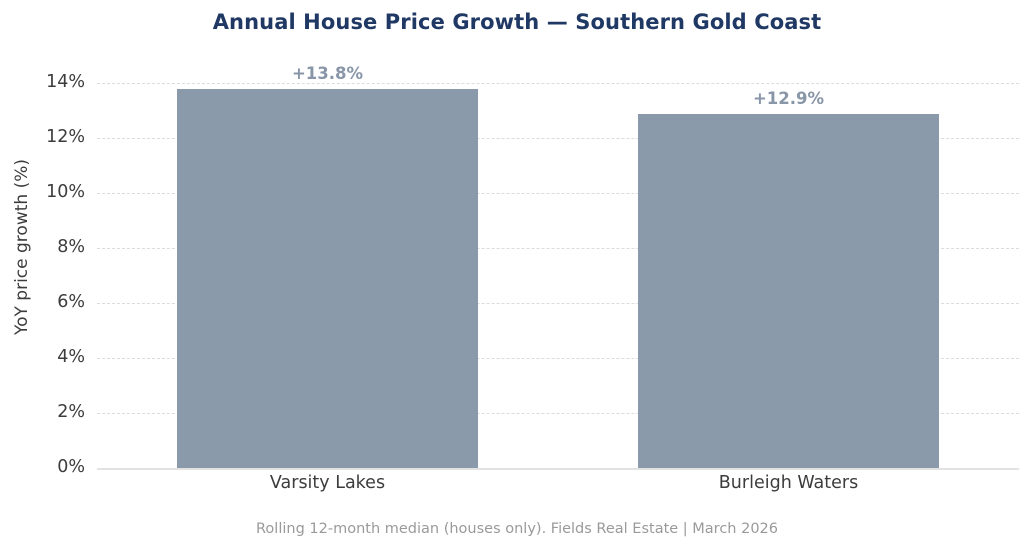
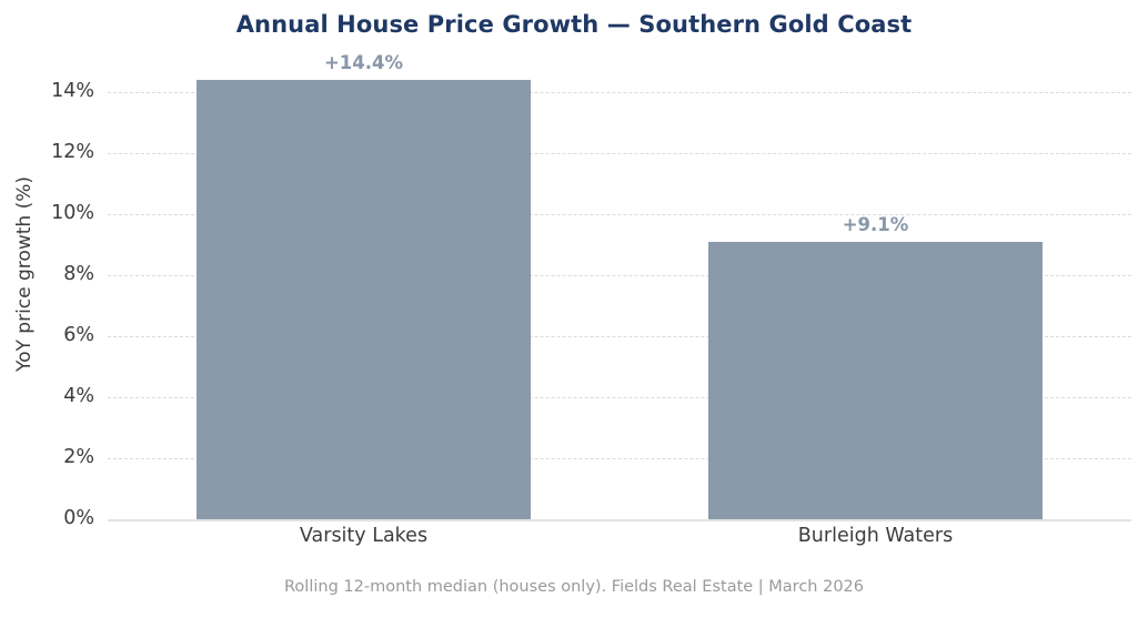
Varsity Lakes: +13.8% -> +14.4%
Burleigh Waters: +12.9% -> +9.1%
